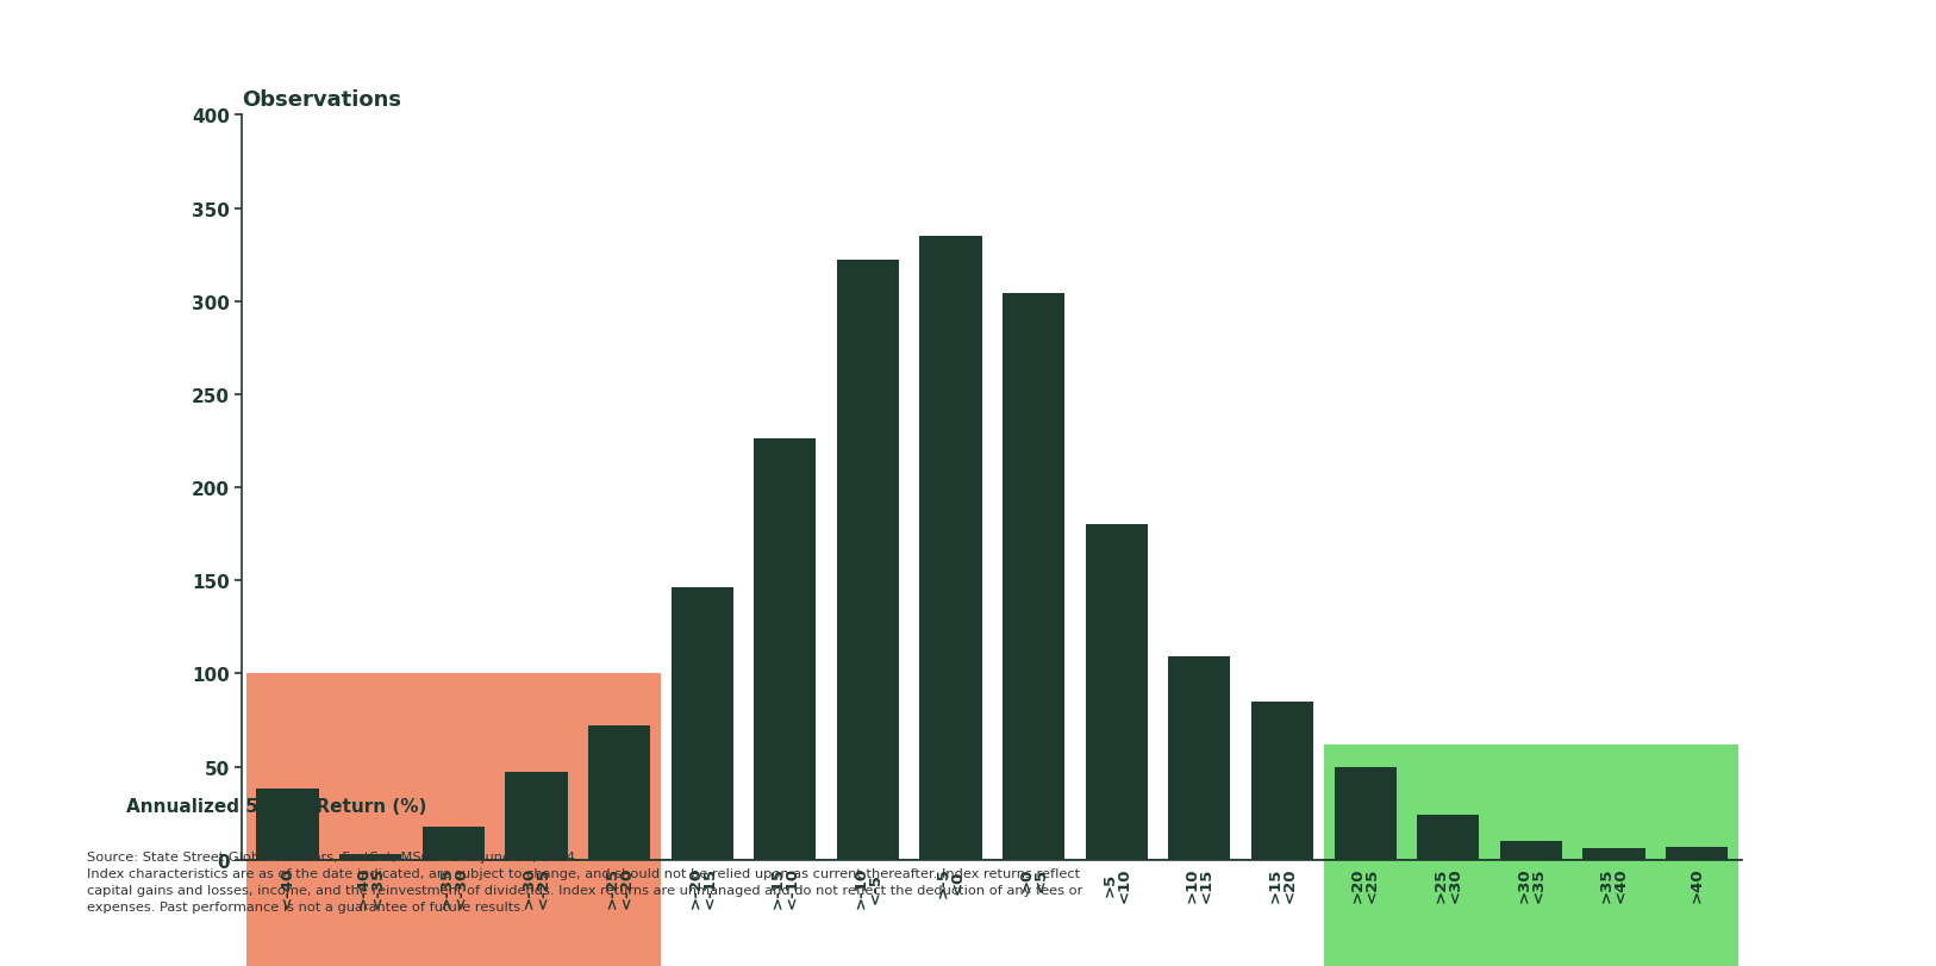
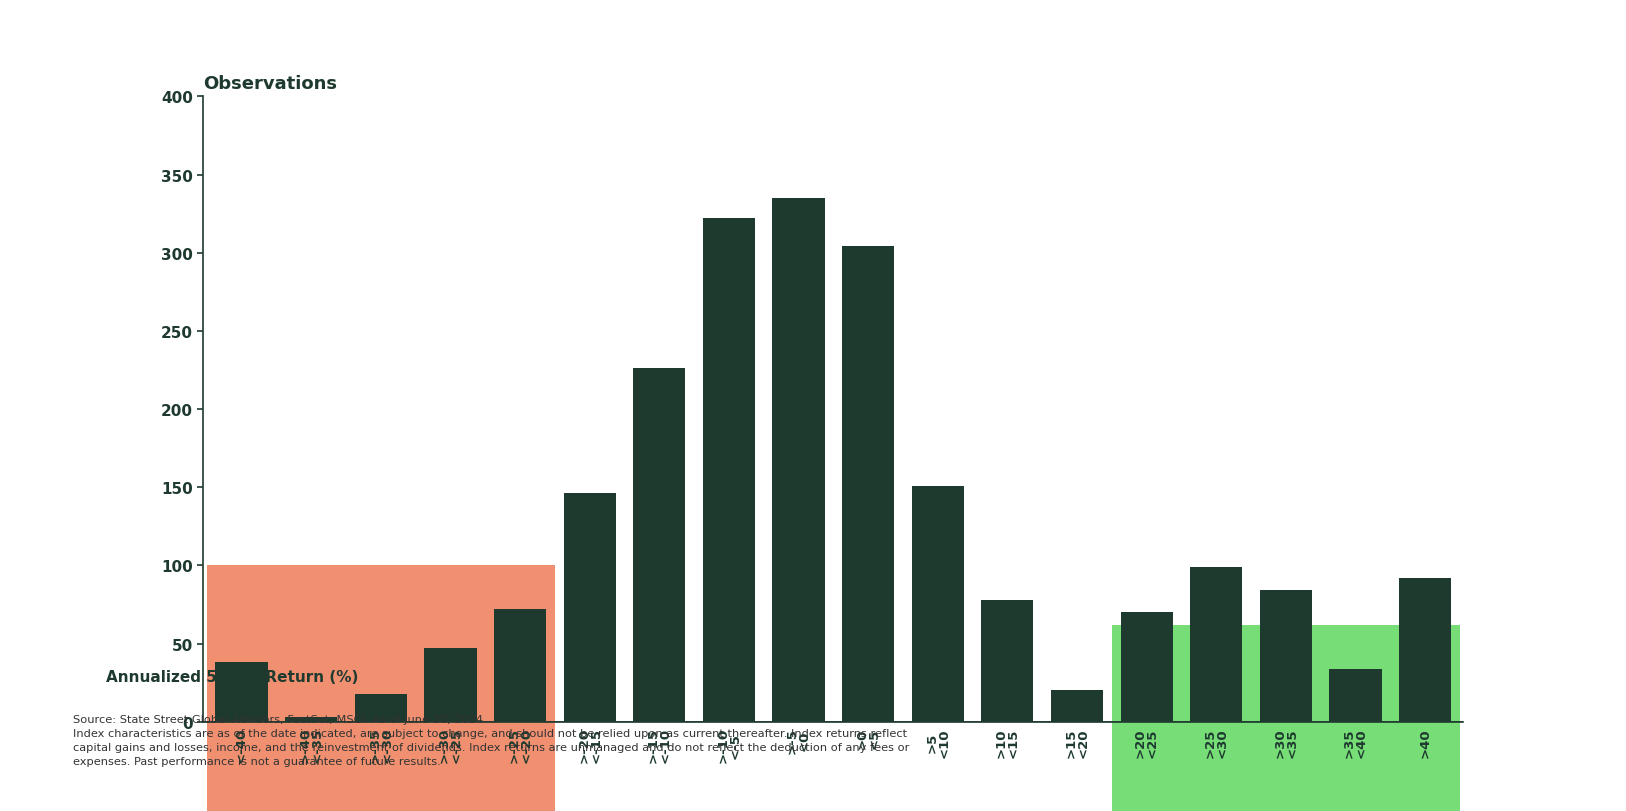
>5 <10: 180 -> 151
>10 <15: 109 -> 78
>15 <20: 85 -> 20
>20 <25: 50 -> 70
>25 <30: 24 -> 99
>30 <35: 10 -> 84
>35 <40: 6 -> 34
>40: 7 -> 92
